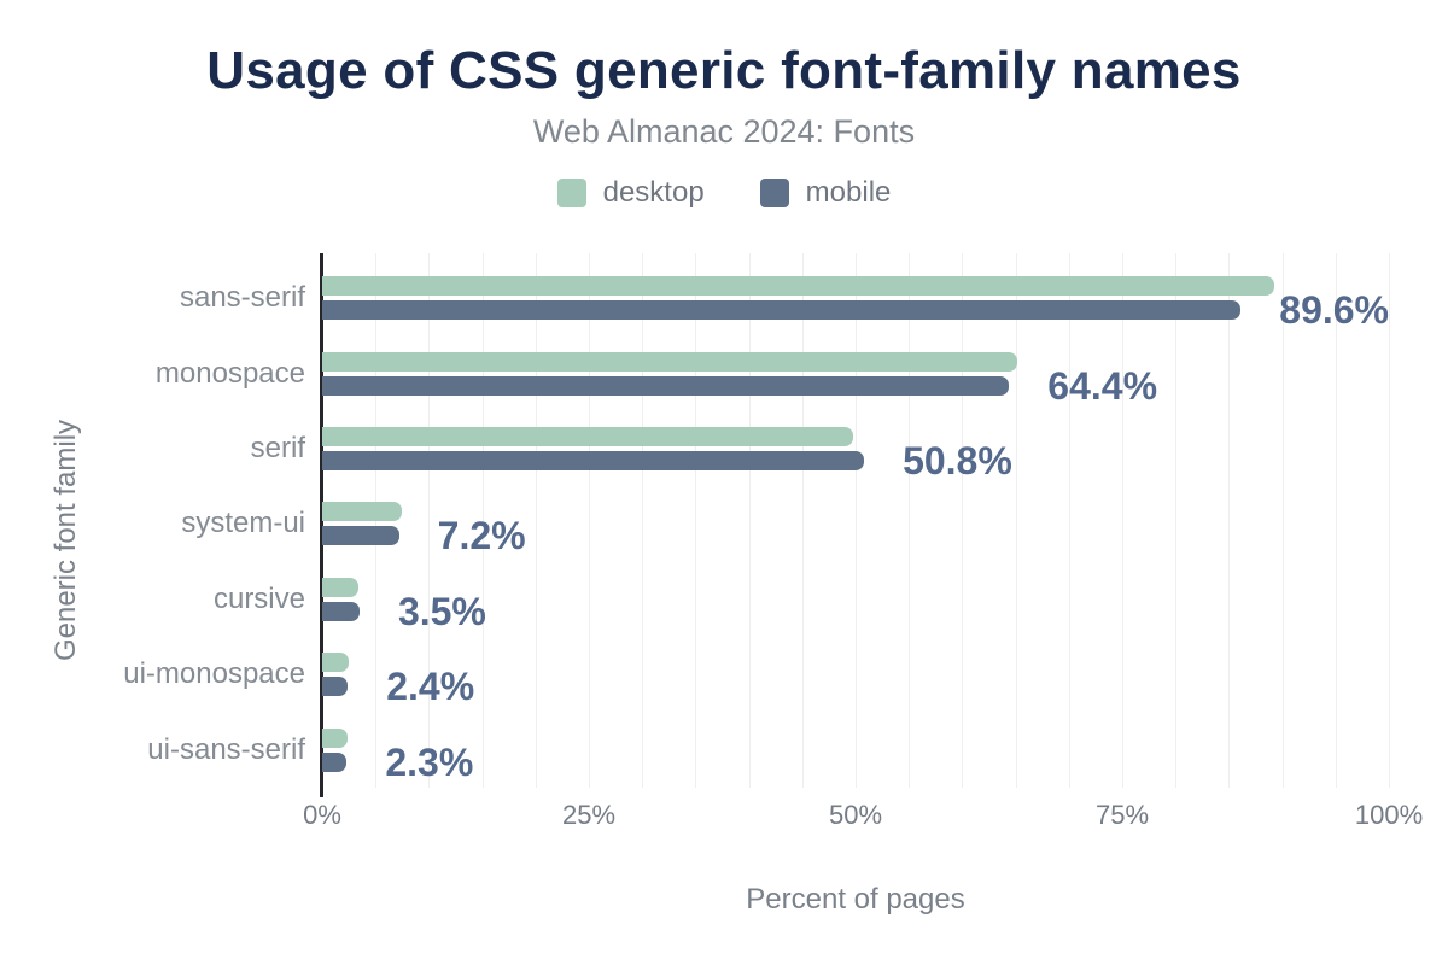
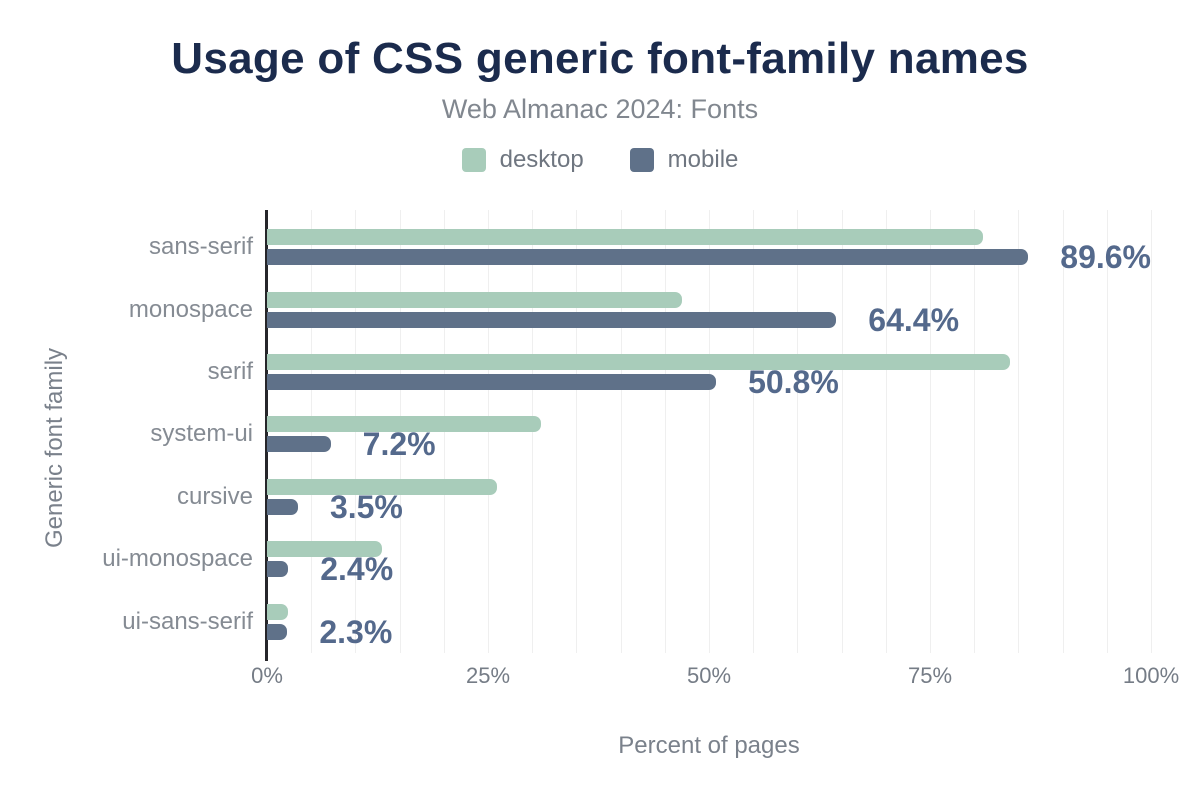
desktop/sans-serif: 89% -> 81%
desktop/monospace: 65% -> 47%
desktop/serif: 50% -> 84%
desktop/system-ui: 8% -> 31%
desktop/cursive: 3% -> 26%
desktop/ui-monospace: 2% -> 13%
